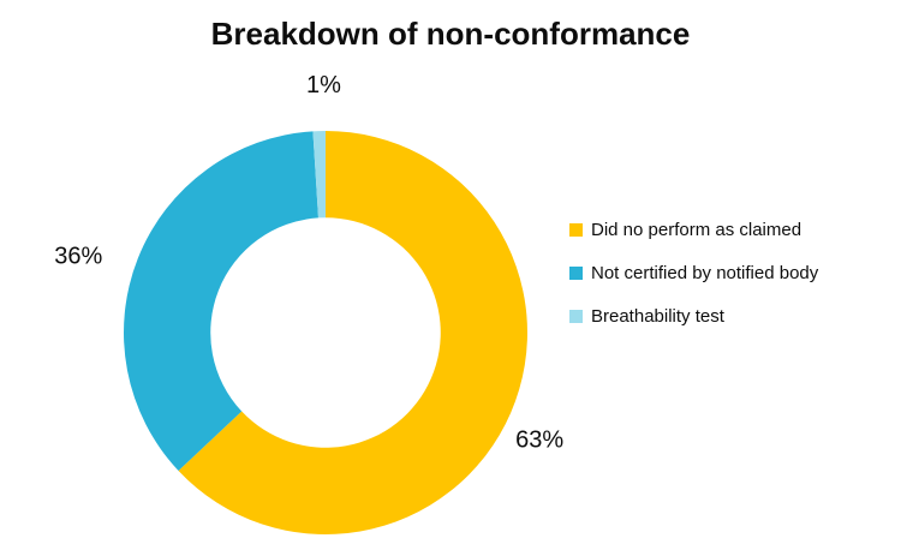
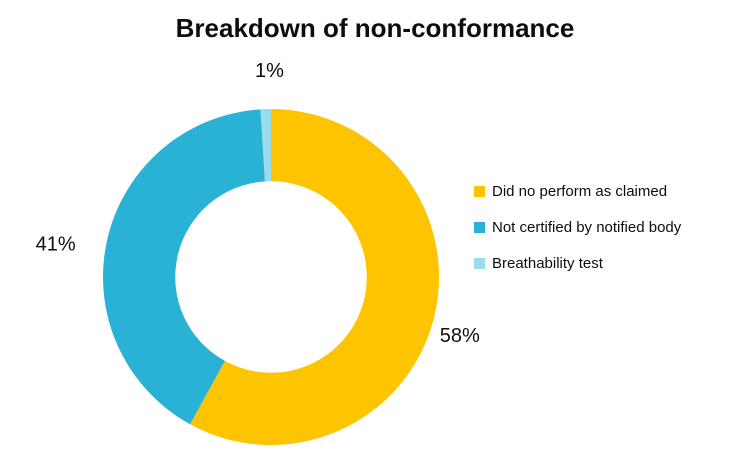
Did no perform as claimed: 63% -> 58%
Not certified by notified body: 36% -> 41%
